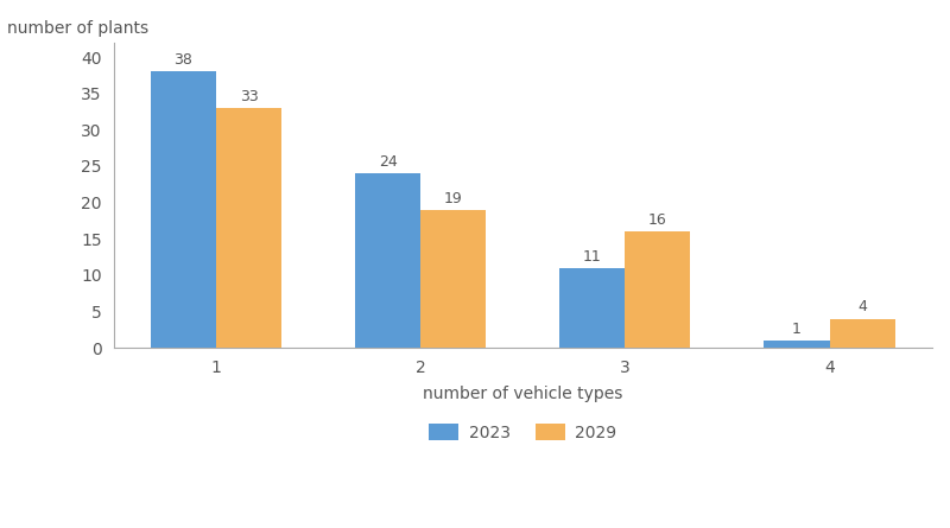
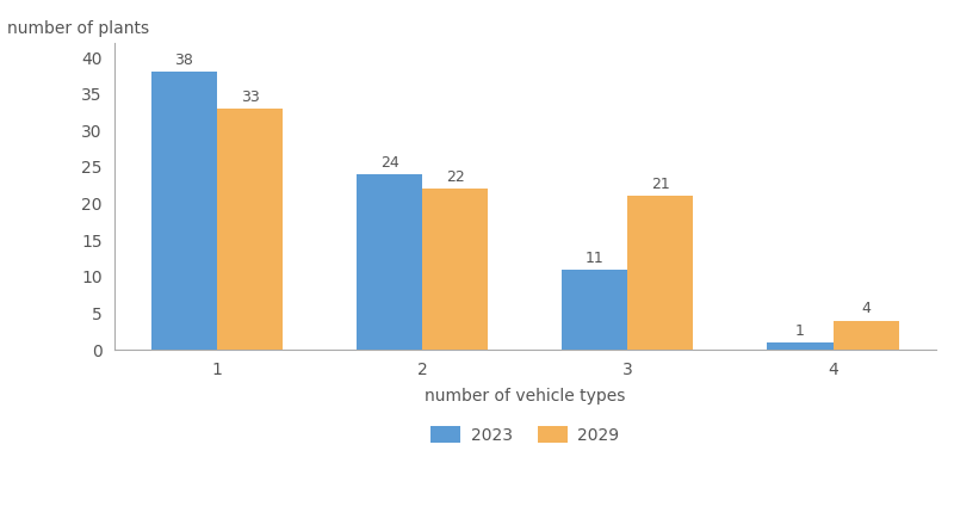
2029/2: 19 -> 22
2029/3: 16 -> 21
